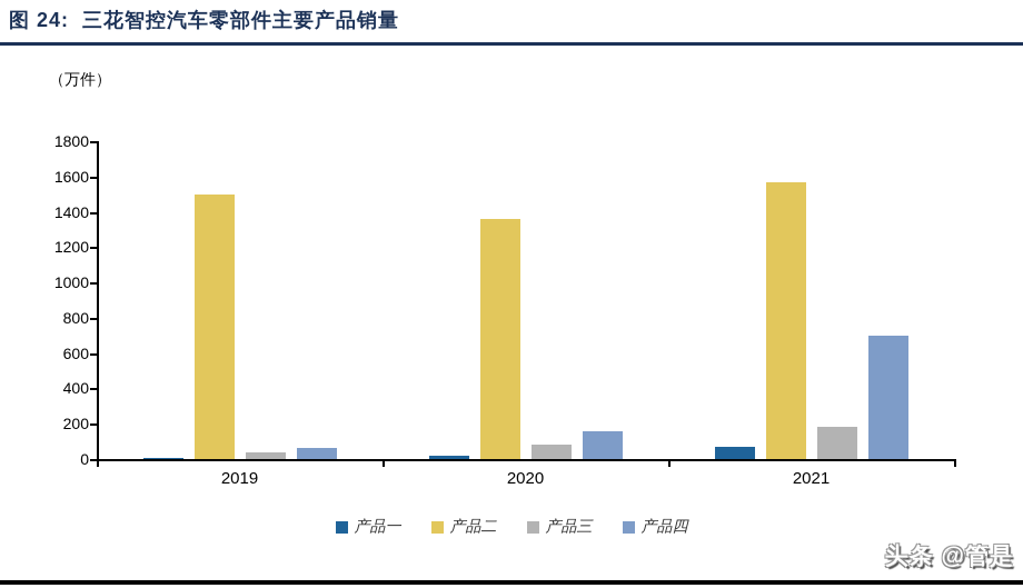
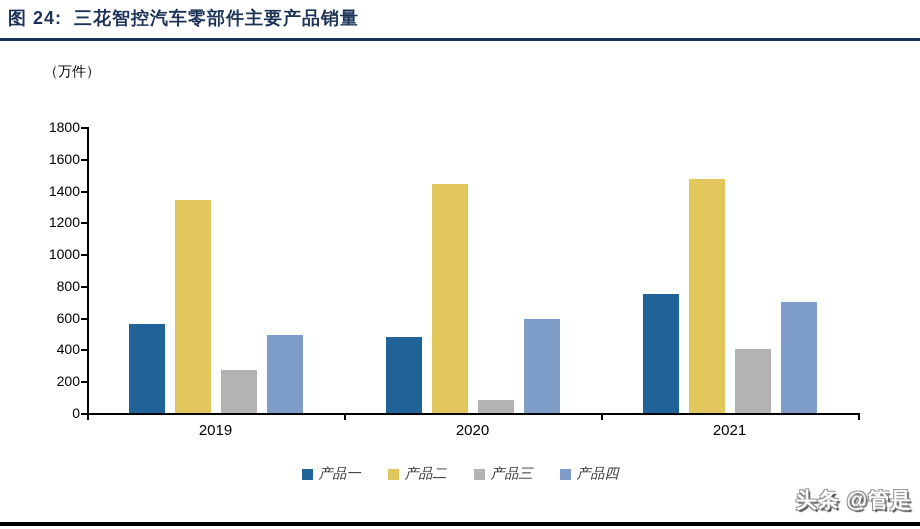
产品一/2019: 10 -> 560
产品二/2019: 1500 -> 1340
产品三/2019: 40 -> 270
产品四/2019: 60 -> 490
产品一/2020: 20 -> 480
产品二/2020: 1360 -> 1440
产品四/2020: 160 -> 590
产品一/2021: 70 -> 750
产品二/2021: 1560 -> 1470
产品三/2021: 180 -> 400
